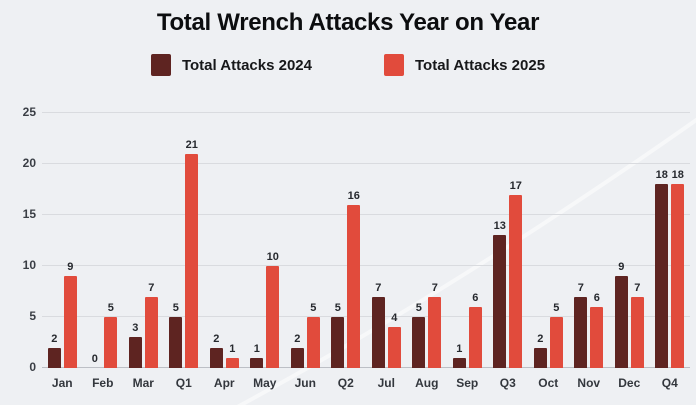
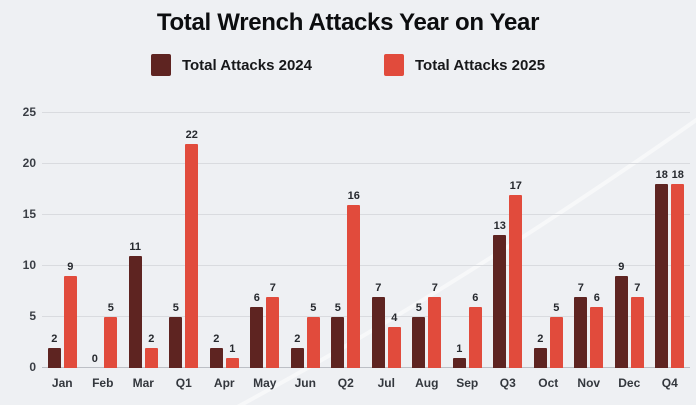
Total Attacks 2024/Mar: 3 -> 11
Total Attacks 2025/Mar: 7 -> 2
Total Attacks 2025/Q1: 21 -> 22
Total Attacks 2024/May: 1 -> 6
Total Attacks 2025/May: 10 -> 7
